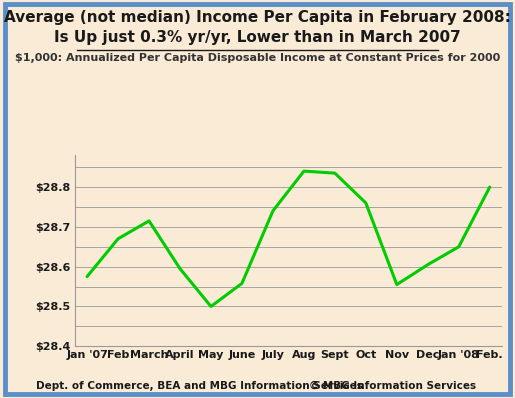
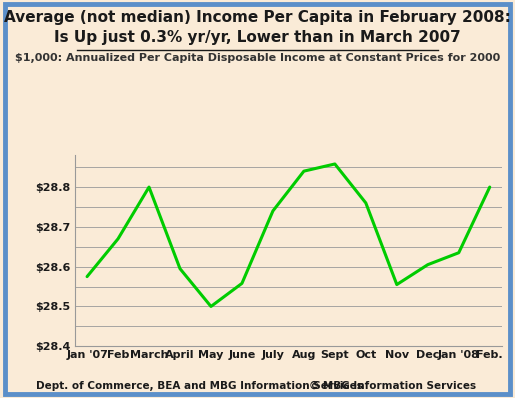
March: $28.715 -> $28.800
Sept: $28.835 -> $28.858
Jan '08: $28.650 -> $28.635
